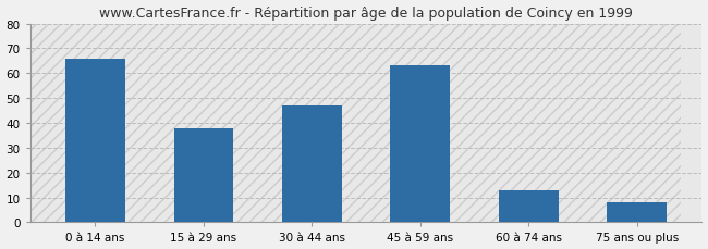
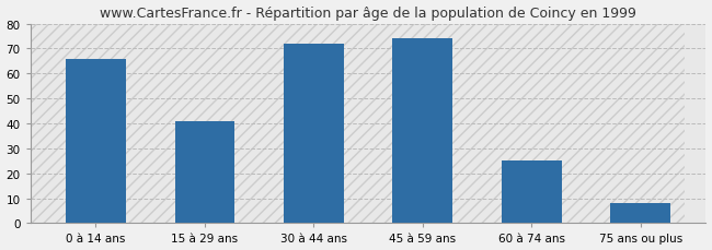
15 à 29 ans: 38 -> 41
30 à 44 ans: 47 -> 72
45 à 59 ans: 63 -> 74
60 à 74 ans: 13 -> 25
